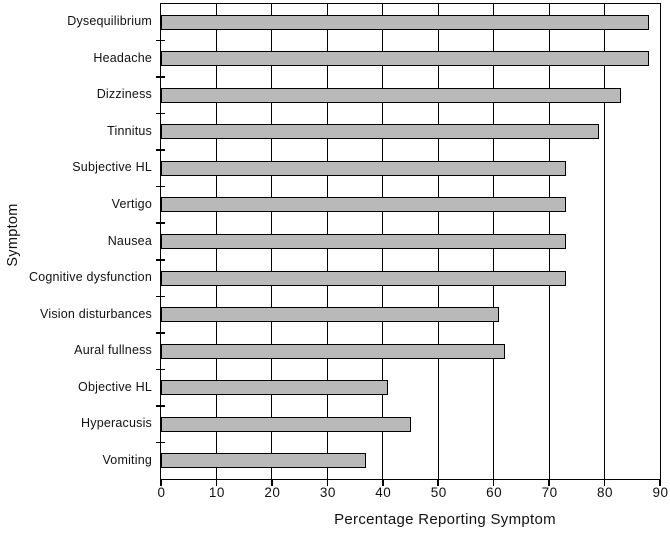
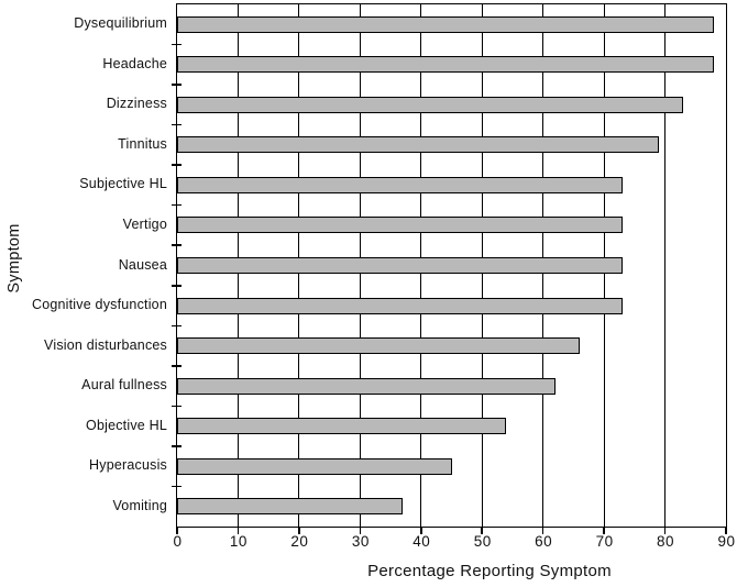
Vision disturbances: 61 -> 66
Objective HL: 41 -> 54
